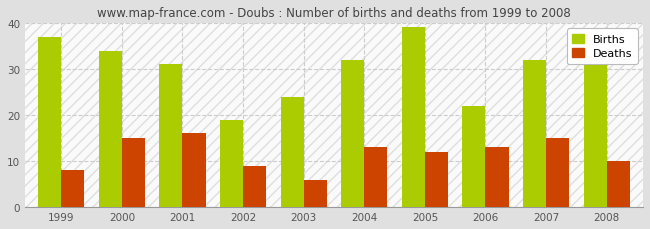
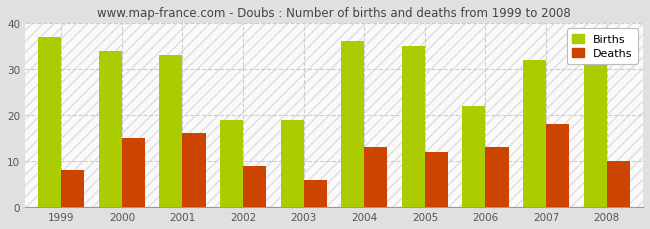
Births/2001: 31 -> 33
Births/2003: 24 -> 19
Births/2004: 32 -> 36
Births/2005: 39 -> 35
Deaths/2007: 15 -> 18
